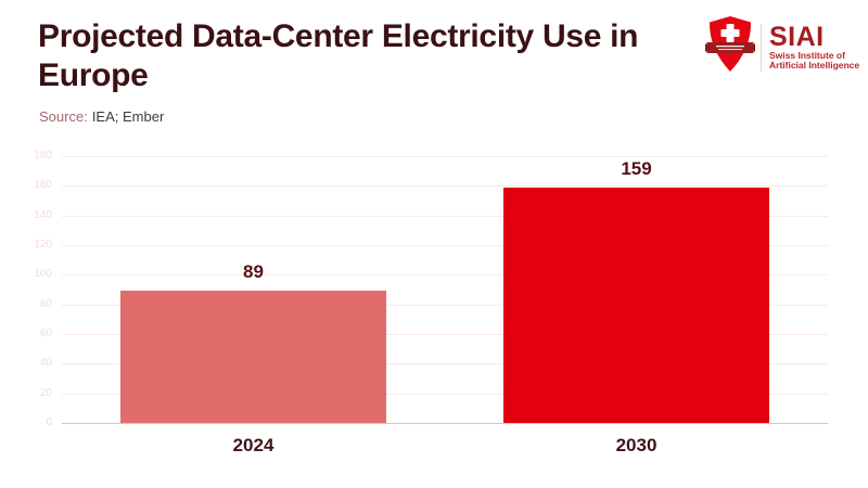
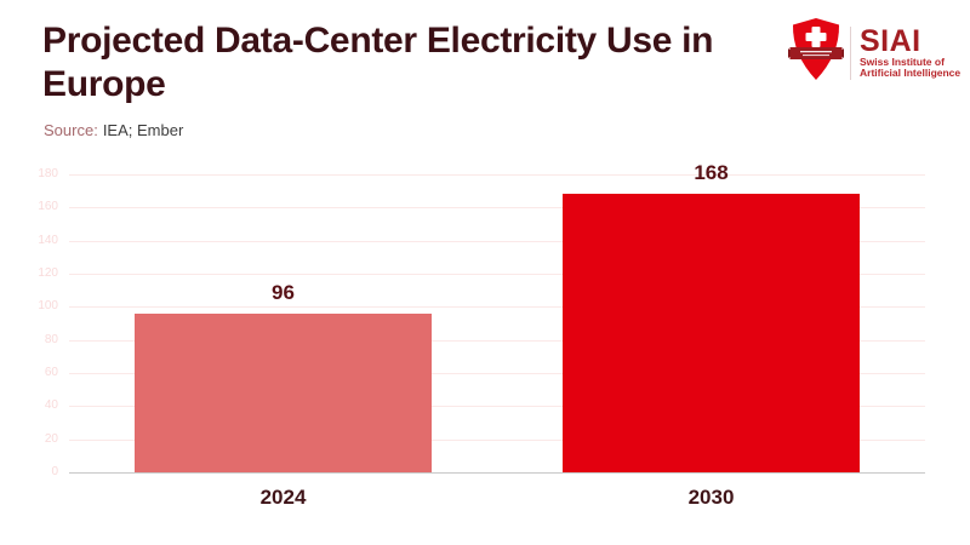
2024: 89 -> 96
2030: 159 -> 168
